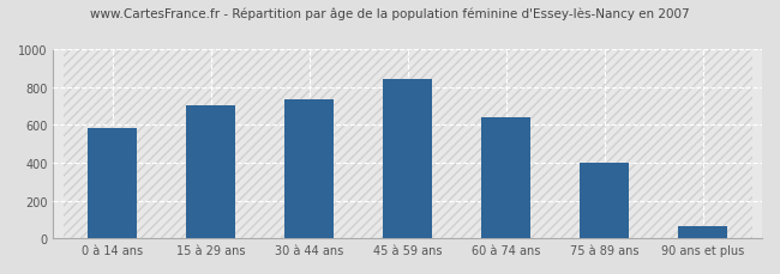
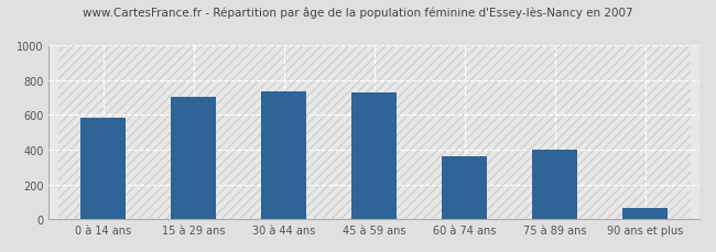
45 à 59 ans: 840 -> 730
60 à 74 ans: 640 -> 360
